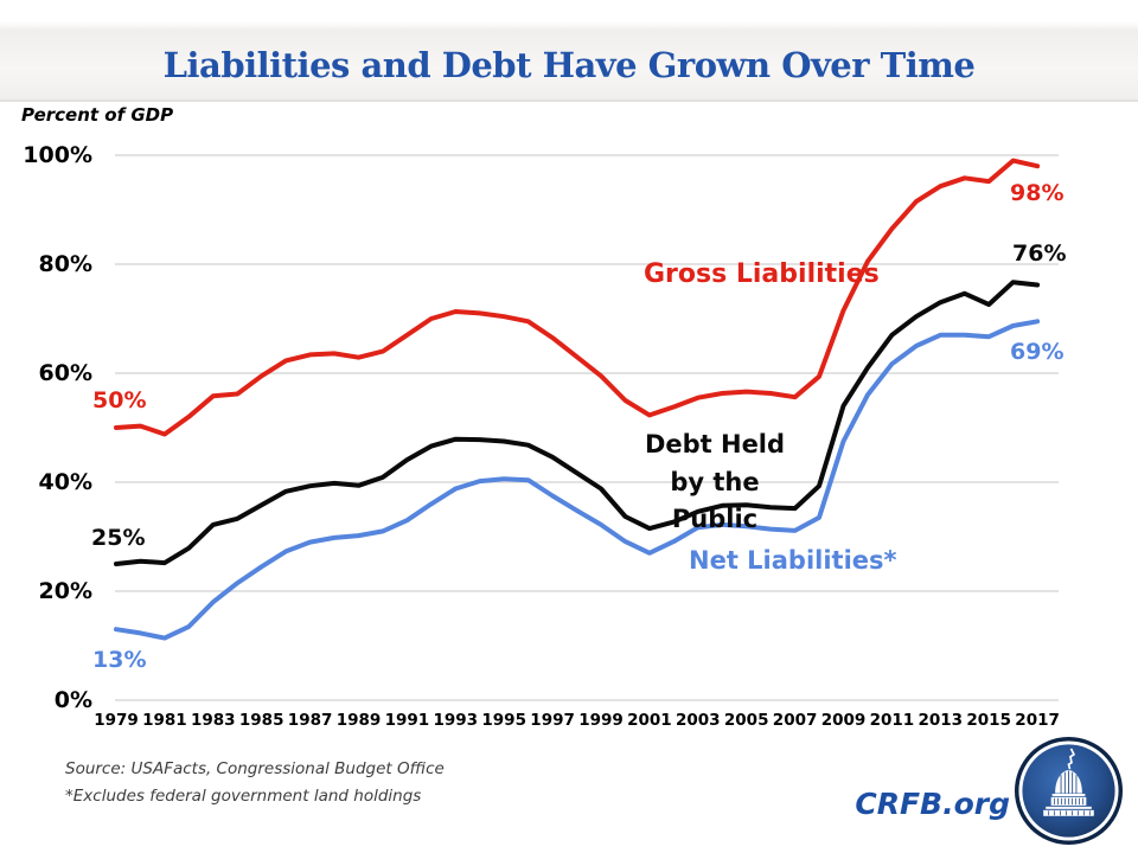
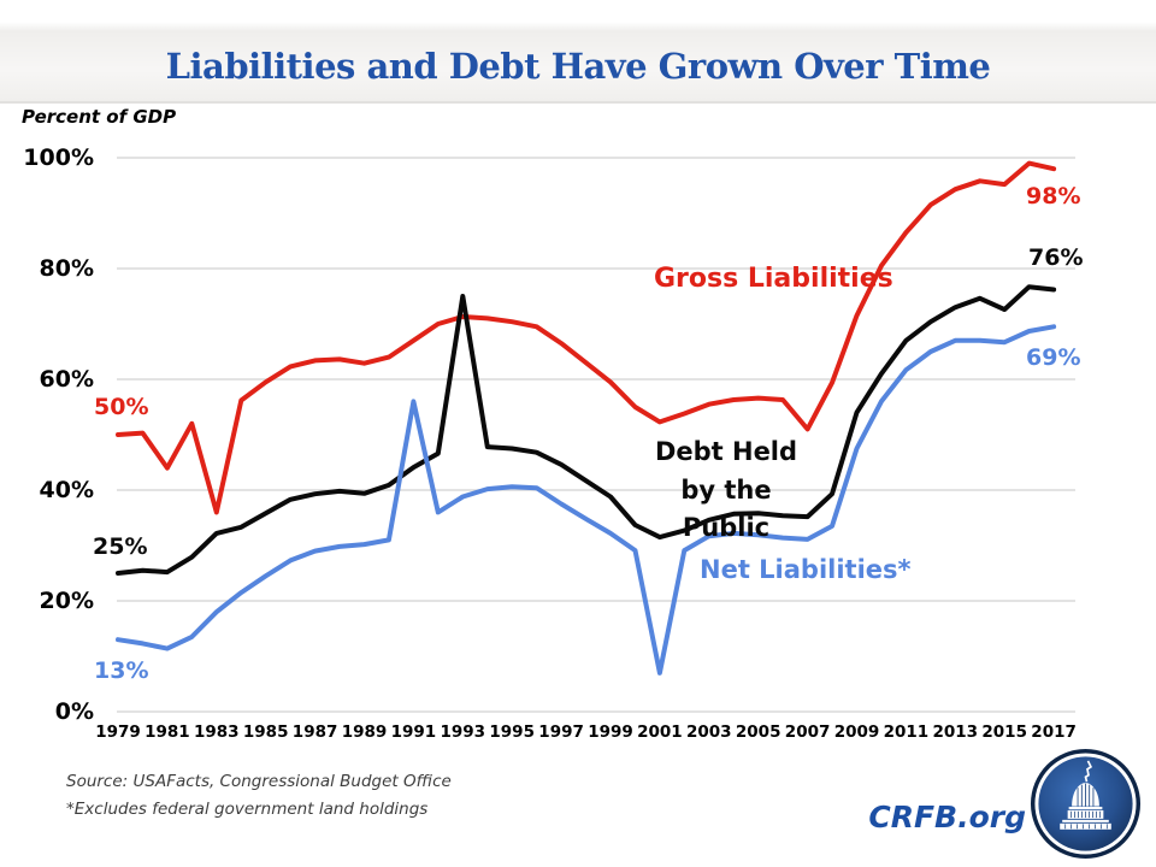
Gross Liabilities/1981: 49% -> 44%
Gross Liabilities/1983: 56% -> 36%
Net Liabilities*/1991: 33% -> 56%
Debt Held by the Public/1993: 48% -> 75%
Net Liabilities*/2001: 27% -> 7%
Gross Liabilities/2007: 56% -> 51%
